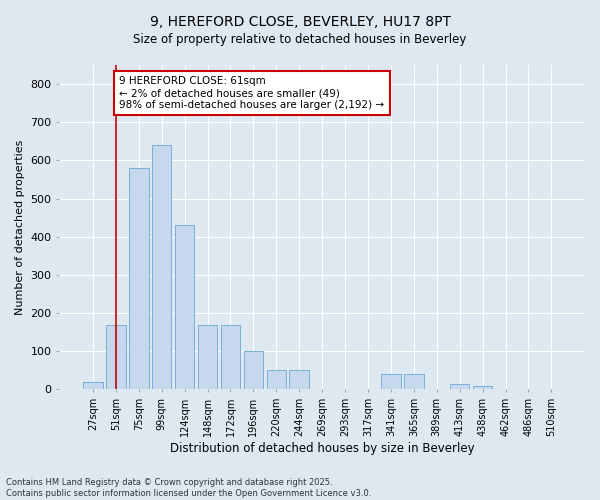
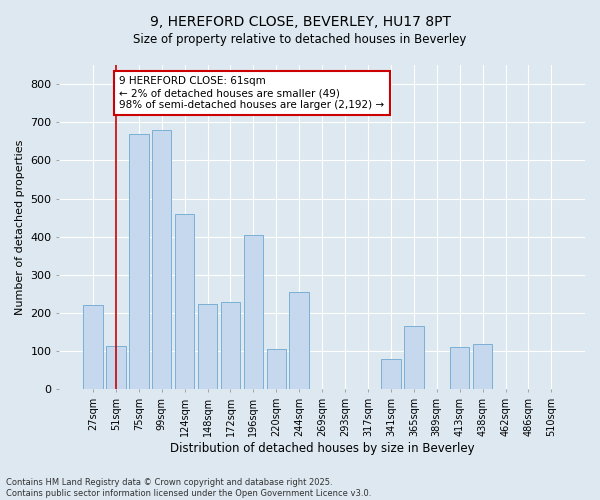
27sqm: 20 -> 220
51sqm: 170 -> 115
75sqm: 580 -> 670
99sqm: 640 -> 680
124sqm: 430 -> 460
148sqm: 170 -> 225
172sqm: 170 -> 230
196sqm: 100 -> 405
220sqm: 50 -> 105
244sqm: 50 -> 255
341sqm: 40 -> 80
365sqm: 40 -> 165
413sqm: 15 -> 110
438sqm: 10 -> 120
